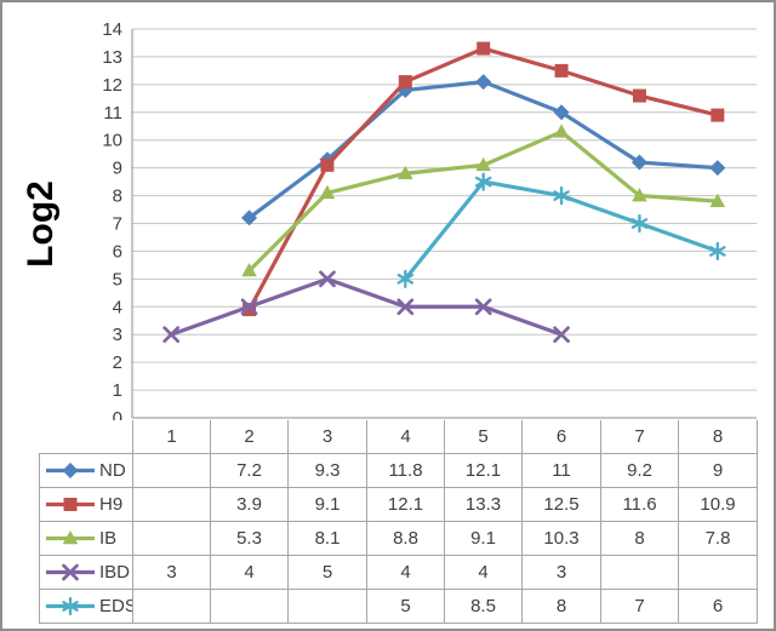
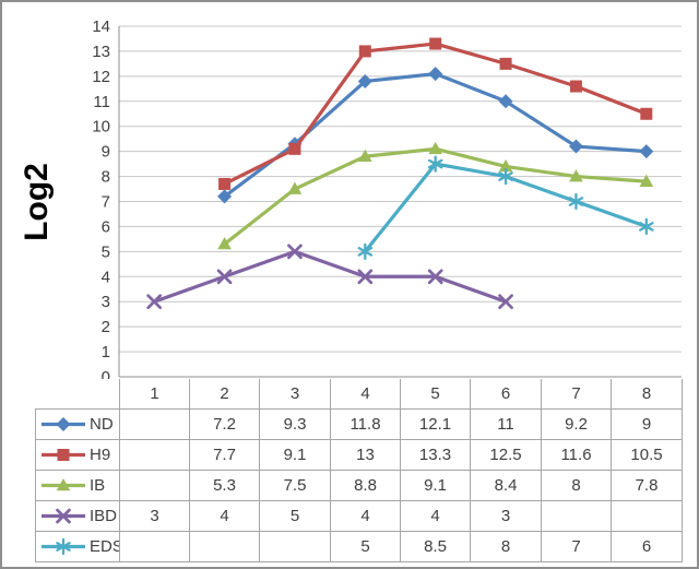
H9/2: 3.9 -> 7.7
IB/3: 8.1 -> 7.5
H9/4: 12.1 -> 13
IB/6: 10.3 -> 8.4
H9/8: 10.9 -> 10.5
